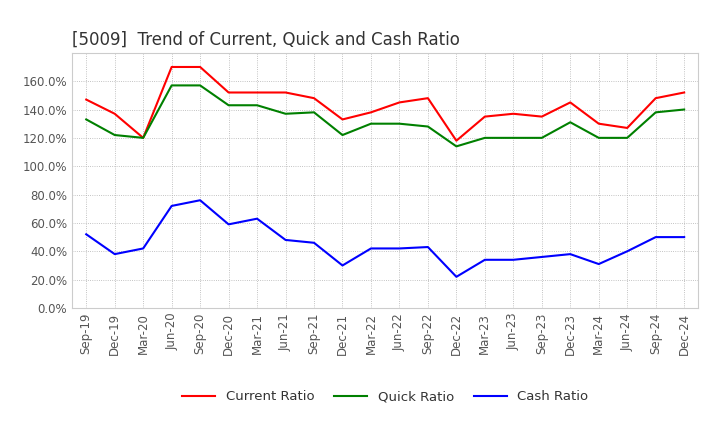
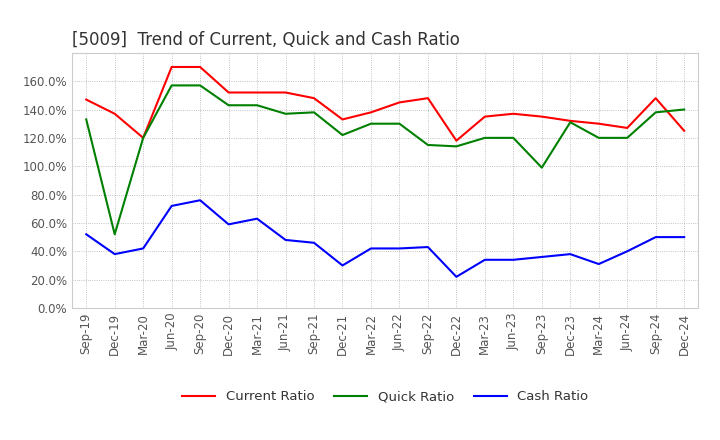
Quick Ratio/Dec-19: 122% -> 52%
Quick Ratio/Sep-22: 128% -> 115%
Quick Ratio/Sep-23: 120% -> 99%
Current Ratio/Dec-23: 145% -> 132%
Current Ratio/Dec-24: 152% -> 125%
